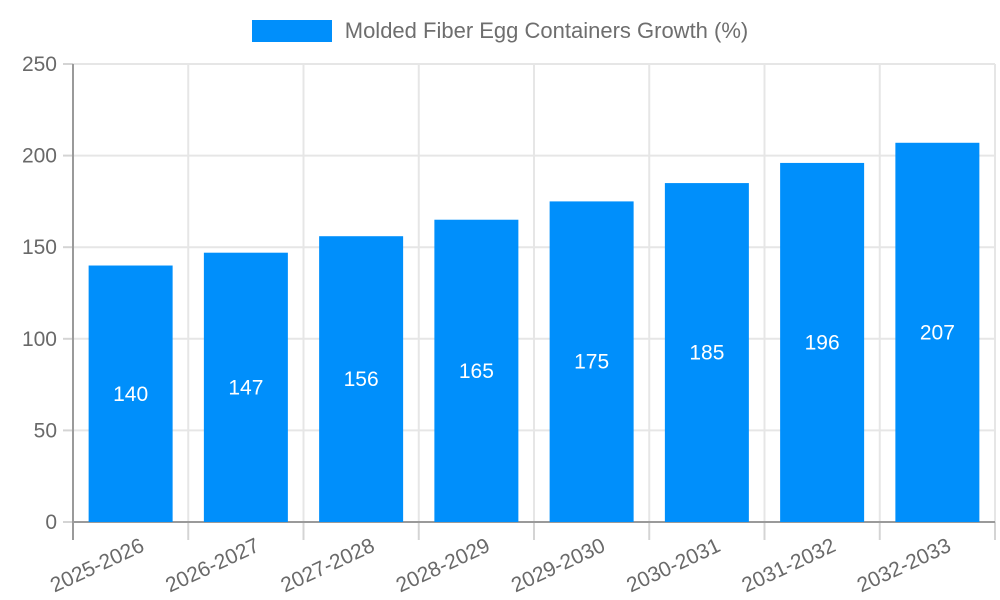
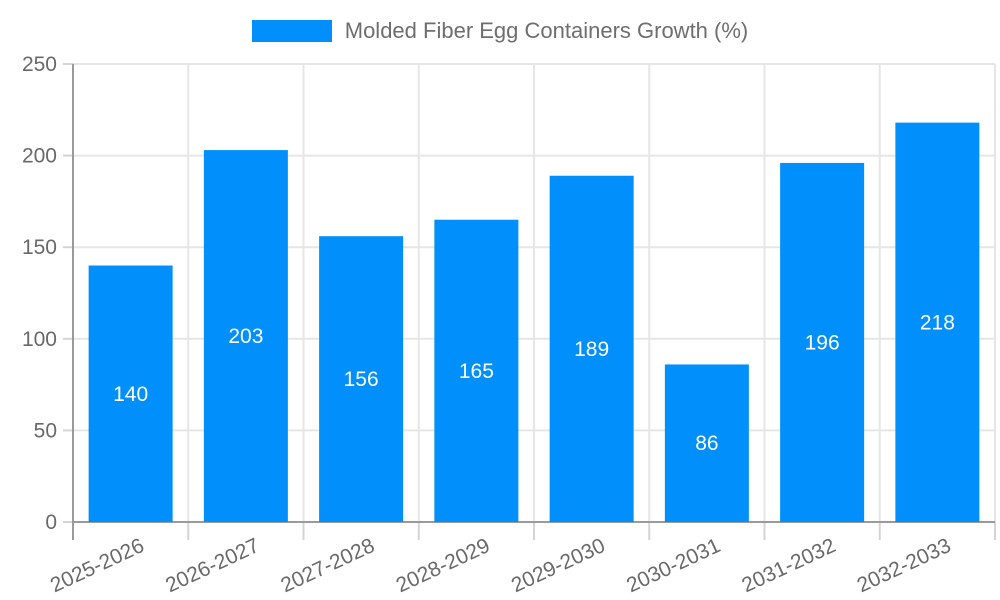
2026-2027: 147 -> 203
2029-2030: 175 -> 189
2030-2031: 185 -> 86
2032-2033: 207 -> 218
